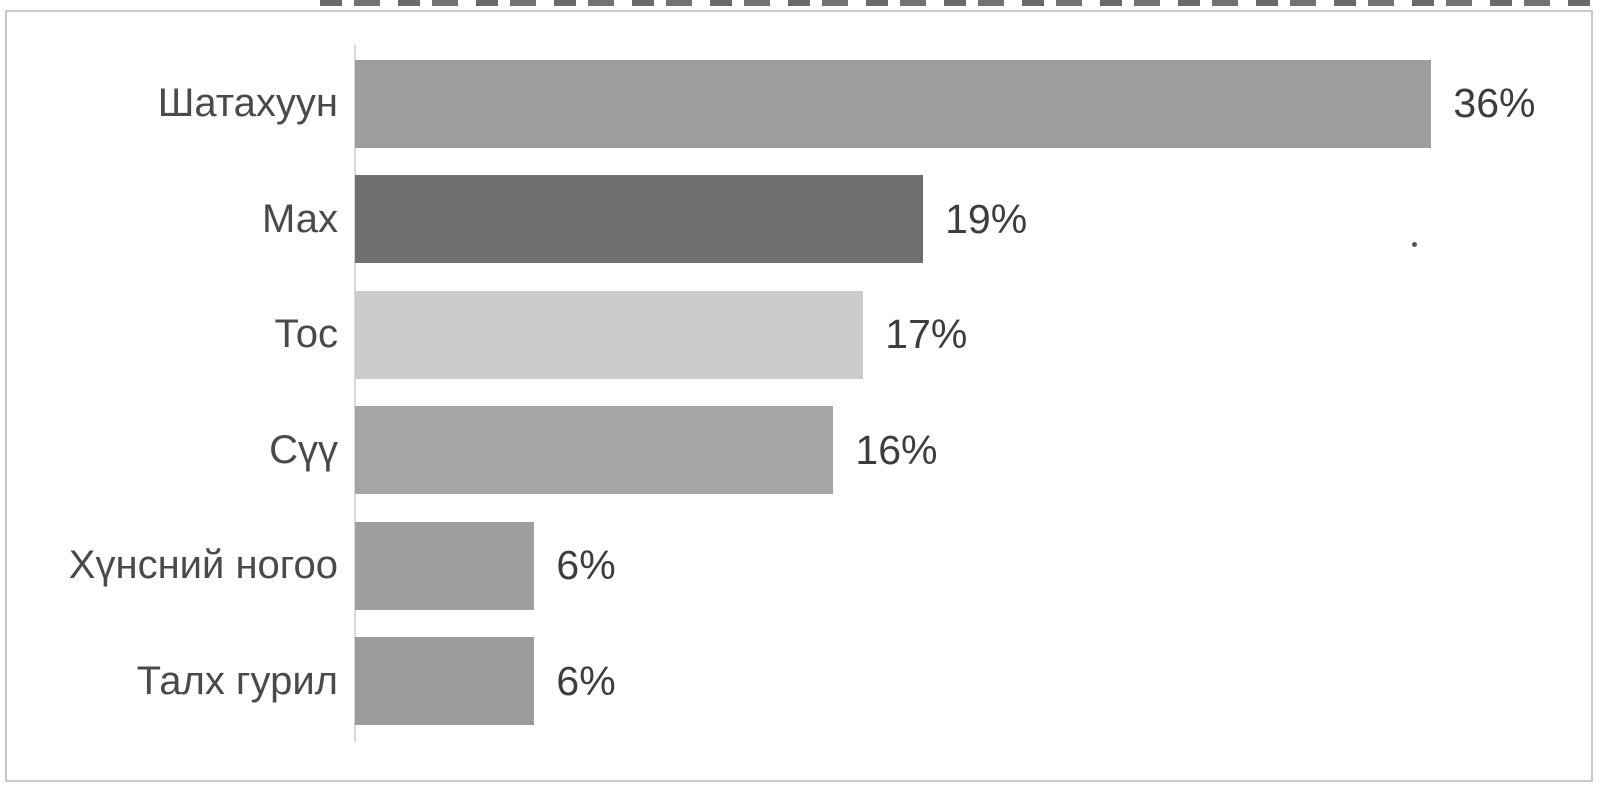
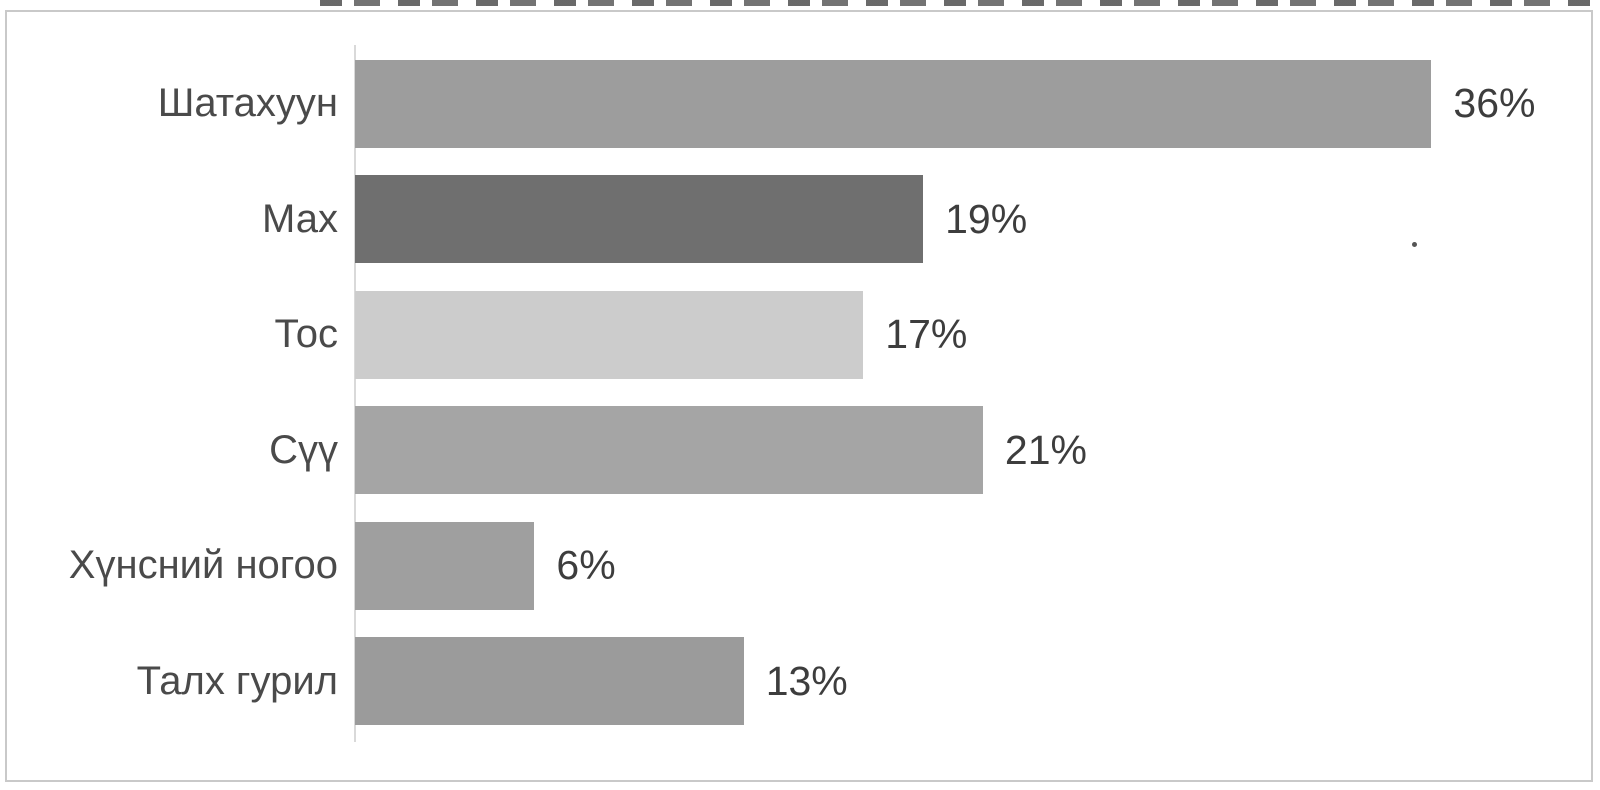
Сүү: 16% -> 21%
Талх гурил: 6% -> 13%
